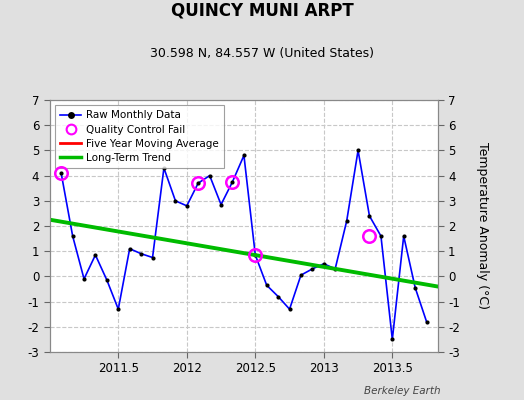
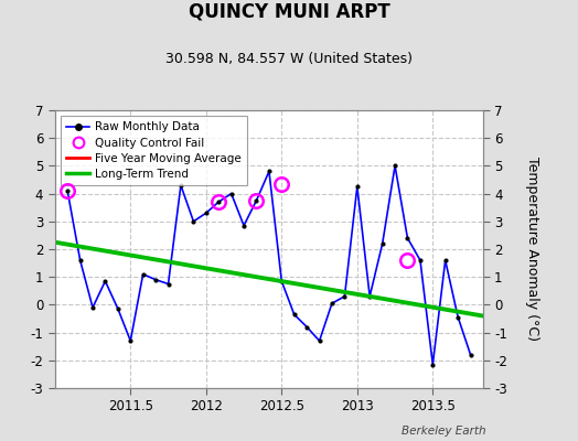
Raw Monthly Data/2012: 2.80 -> 3.30
Quality Control Fail/2012.5: 0.85 -> 4.35
Raw Monthly Data/2013: 0.50 -> 4.25
Raw Monthly Data/2013.5: -2.50 -> -2.15
